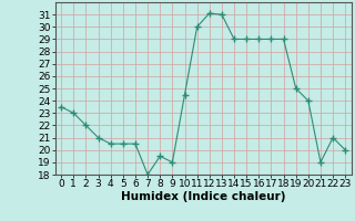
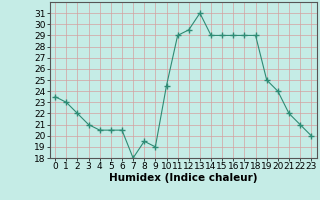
11: 30.0 -> 29.0
12: 31.1 -> 29.5
21: 19.0 -> 22.0
